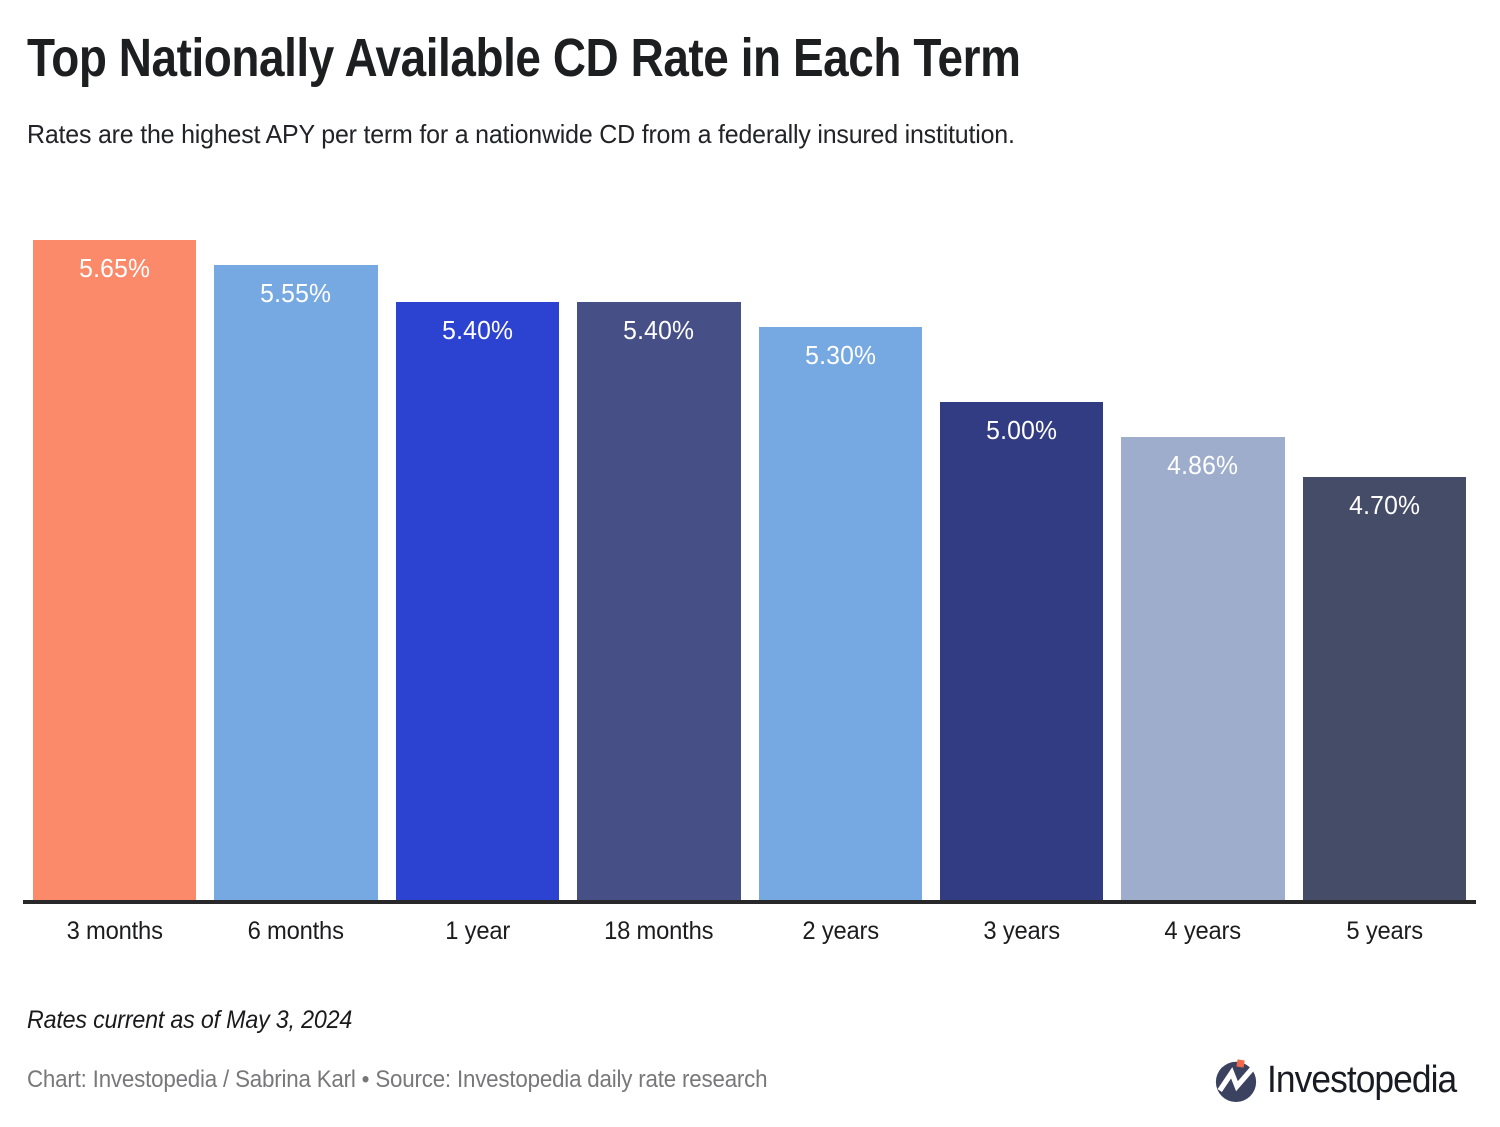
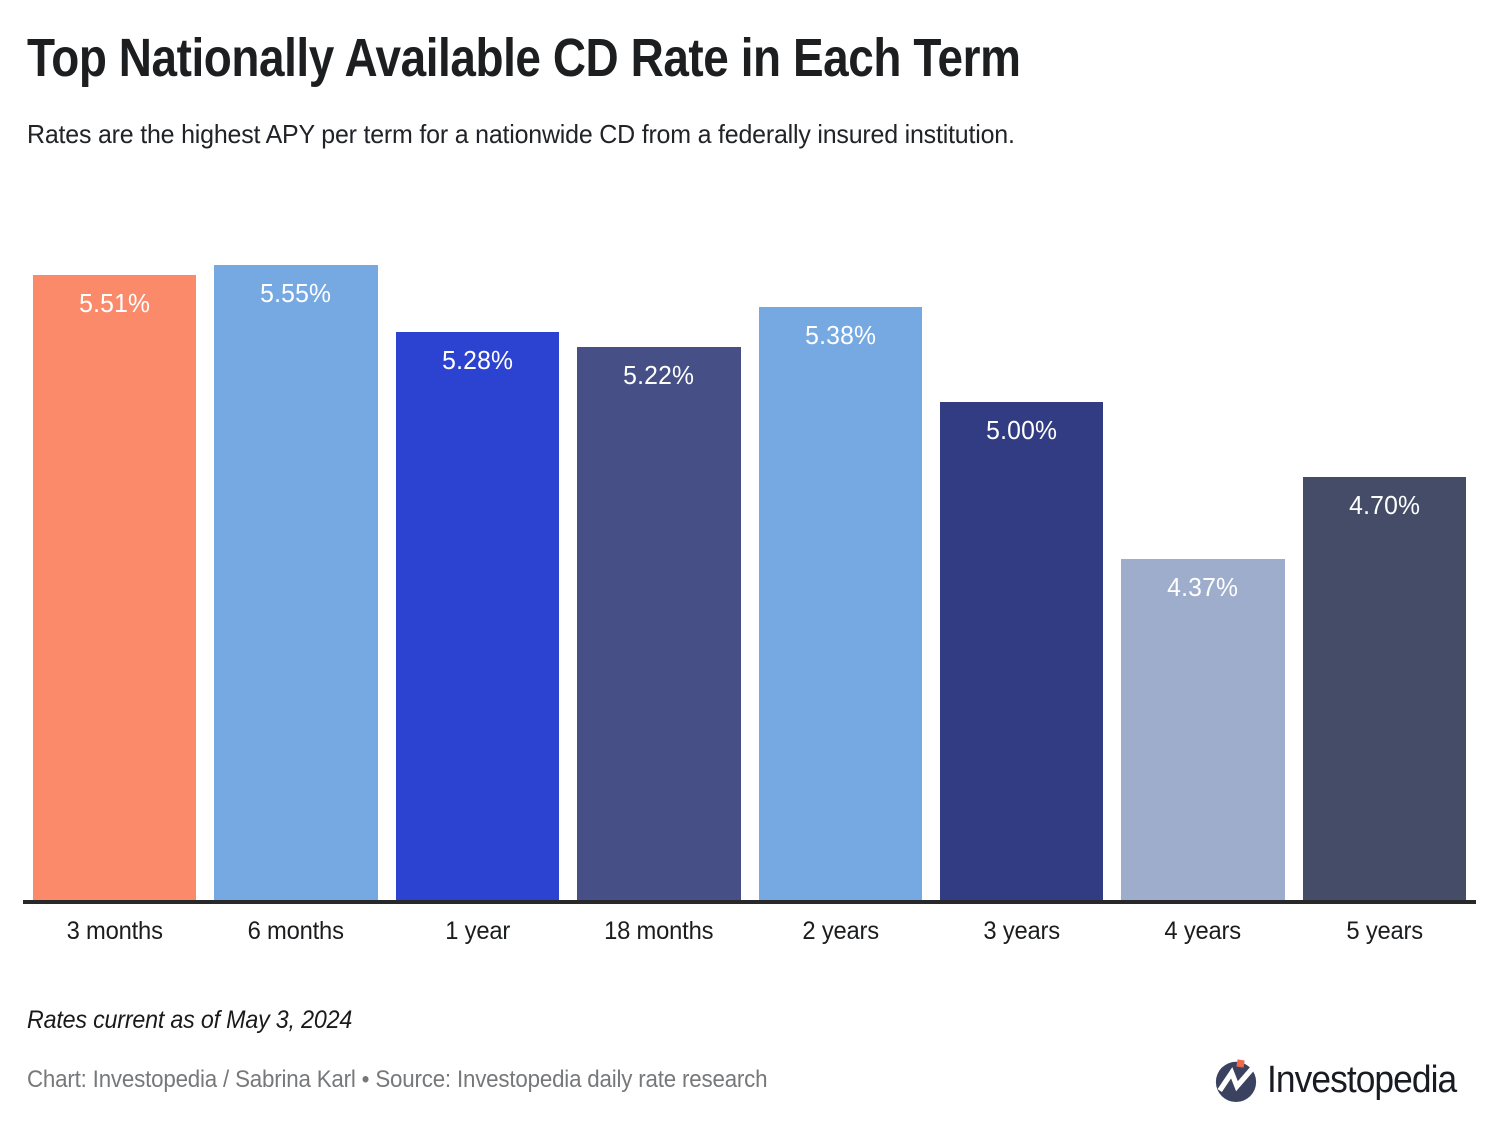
3 months: 5.65% -> 5.51%
1 year: 5.40% -> 5.28%
18 months: 5.40% -> 5.22%
2 years: 5.30% -> 5.38%
4 years: 4.86% -> 4.37%
